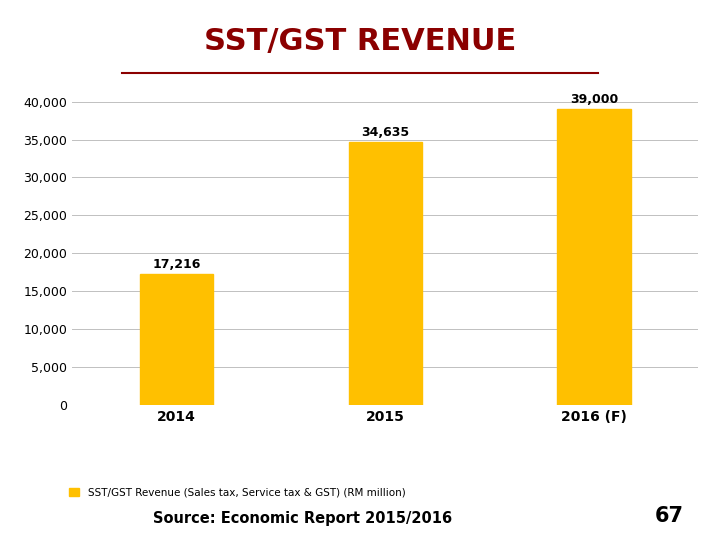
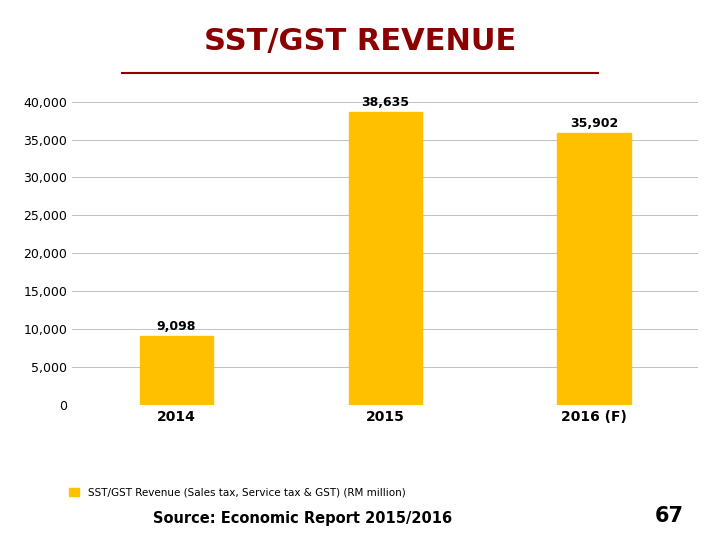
2014: 17,216 -> 9,098
2015: 34,635 -> 38,635
2016 (F): 39,000 -> 35,902
